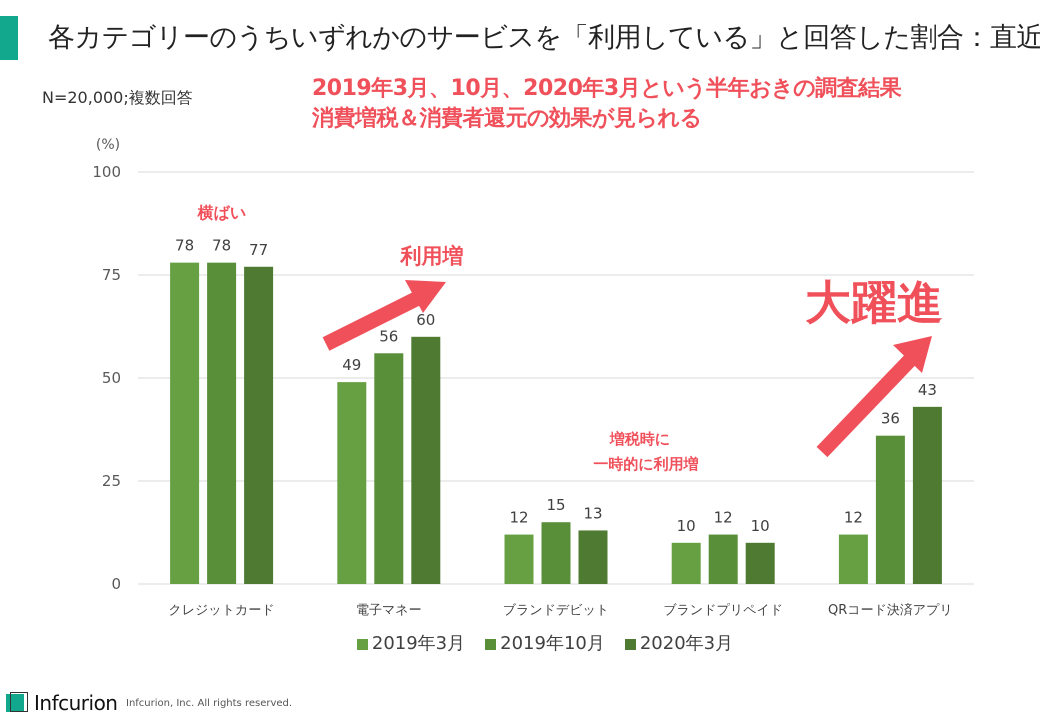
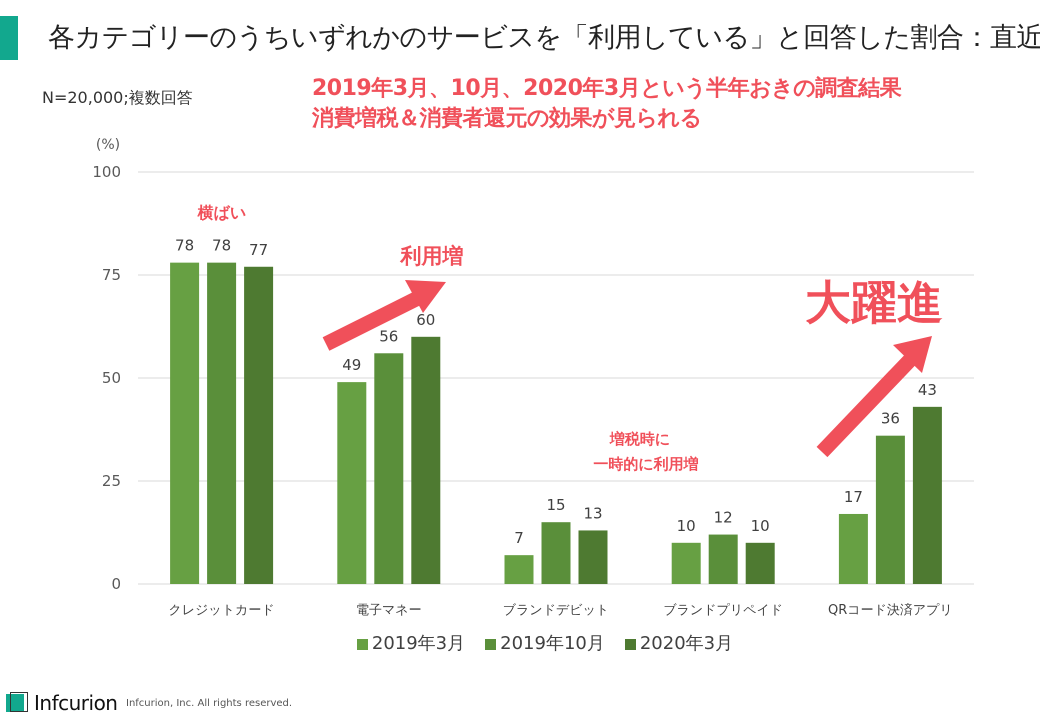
2019年3月/ブランドデビット: 12 -> 7
2019年3月/QRコード決済アプリ: 12 -> 17
